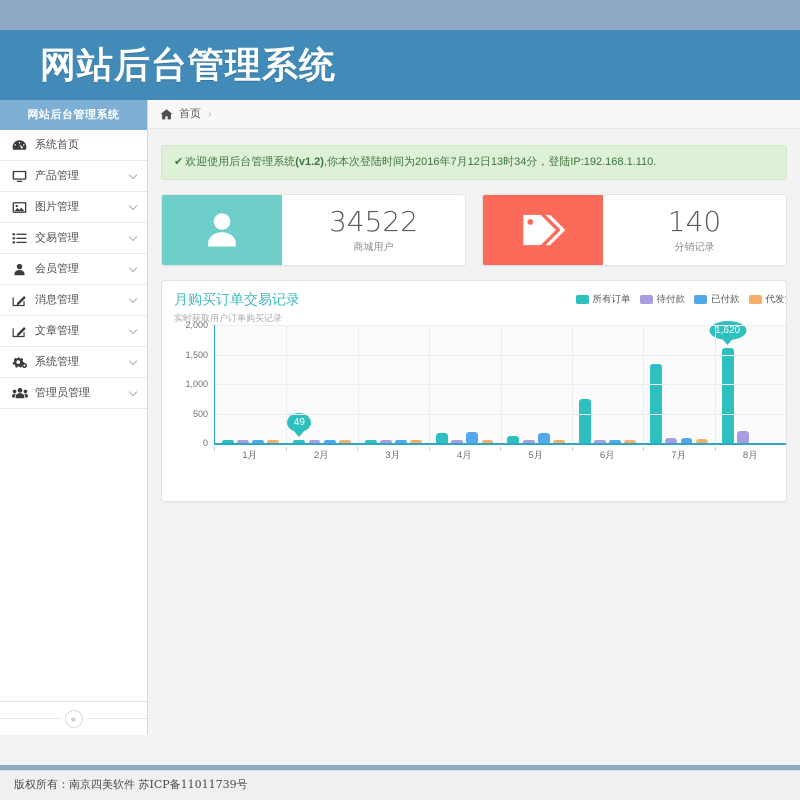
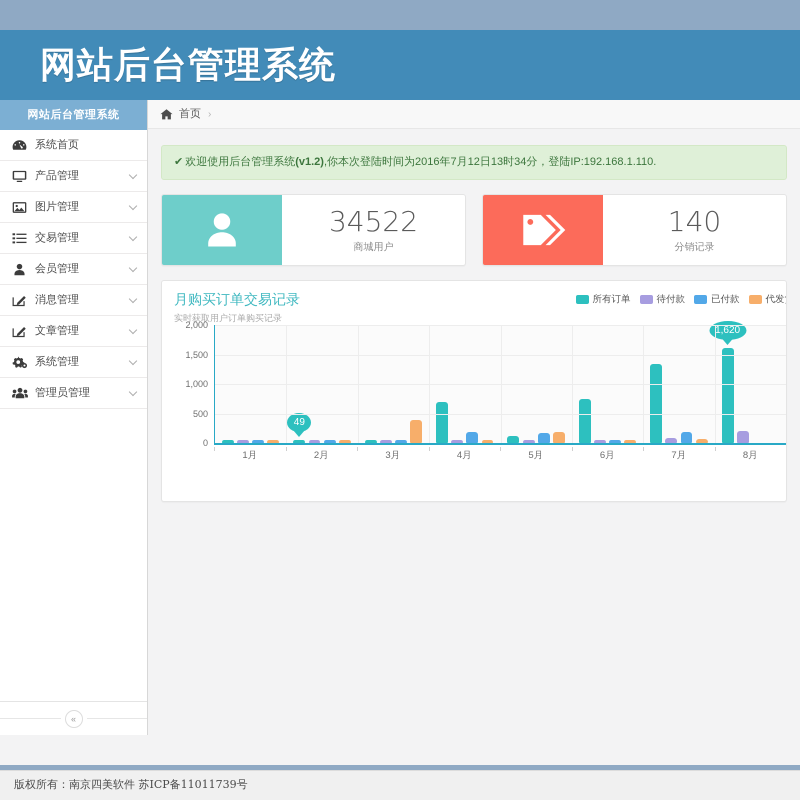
代发货/3月: 100 -> 400
所有订单/4月: 200 -> 700
代发货/5月: 100 -> 200
已付款/7月: 100 -> 200
